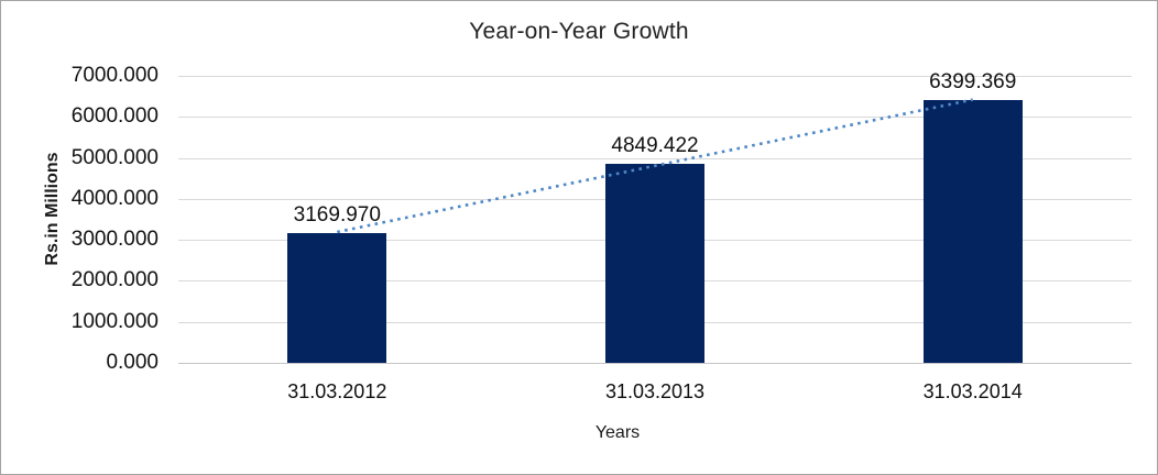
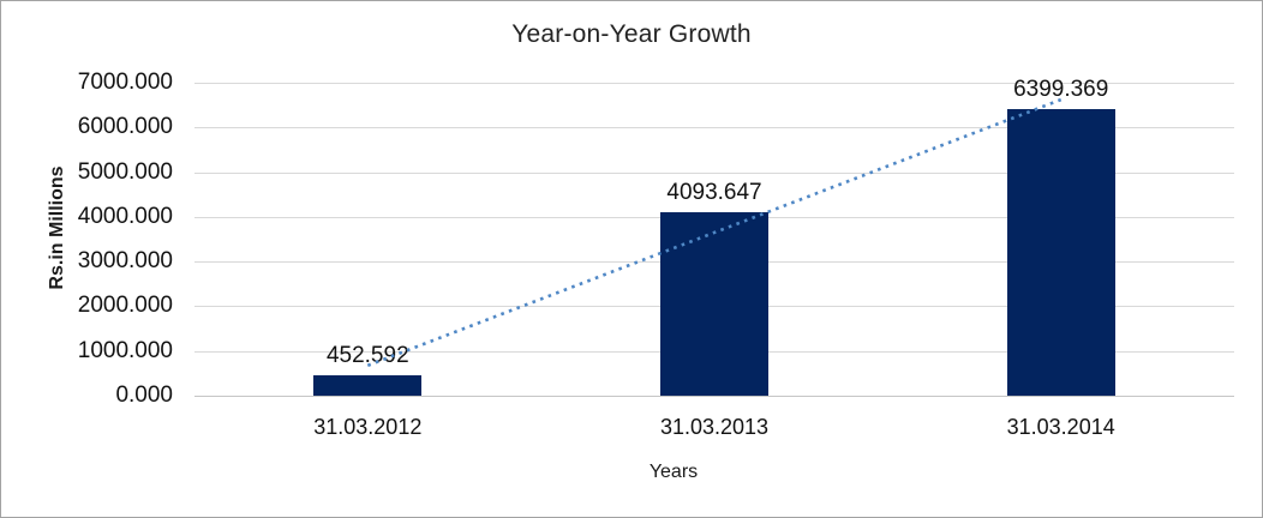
31.03.2012: 3169.970 -> 452.592
31.03.2013: 4849.422 -> 4093.647
